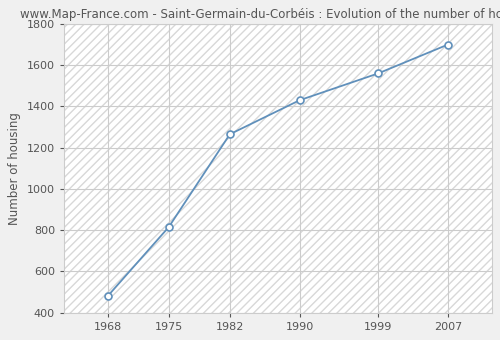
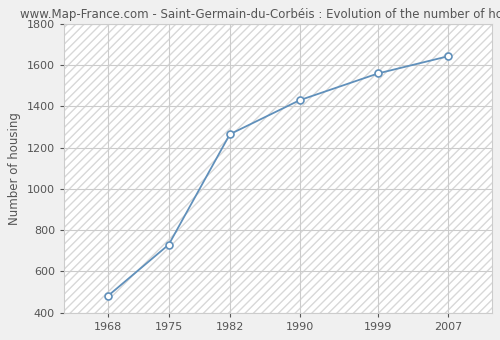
1975: 815 -> 730
2007: 1700 -> 1643
